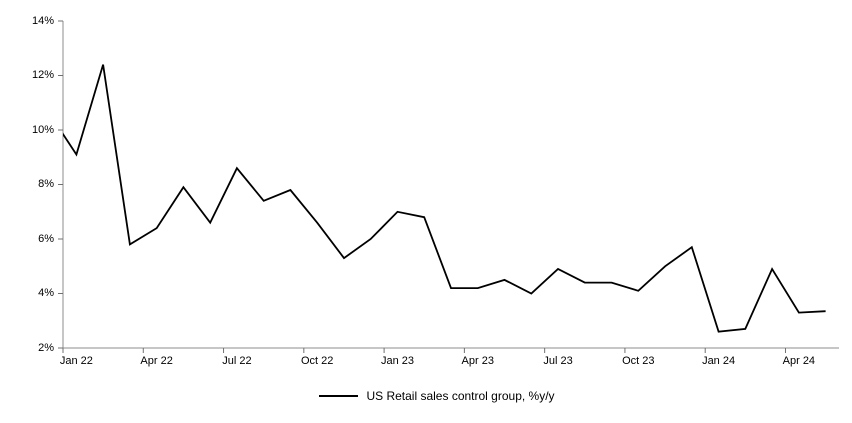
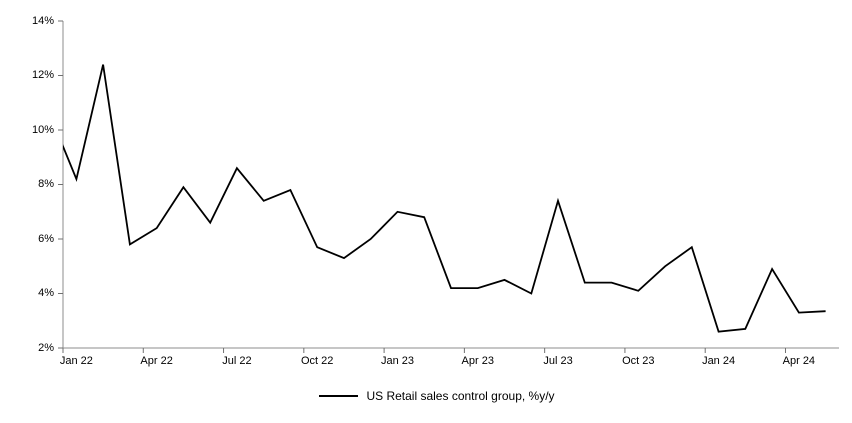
Jan 22: 9.1% -> 8.2%
Oct 22: 6.6% -> 5.7%
Jul 23: 4.9% -> 7.4%
